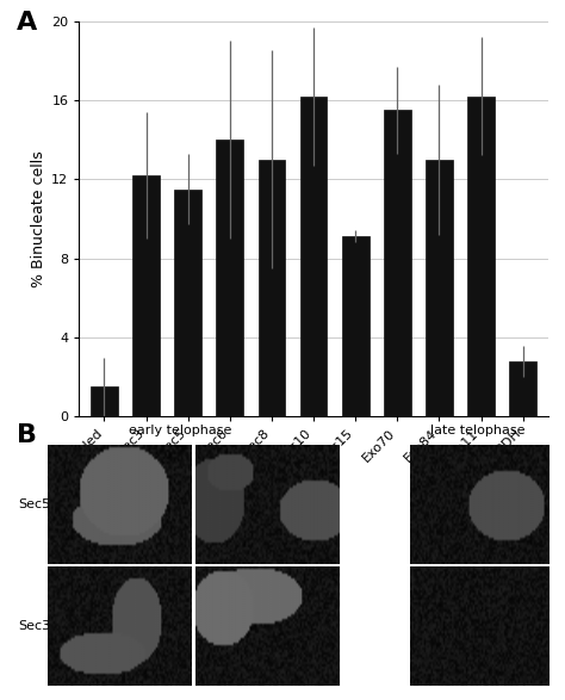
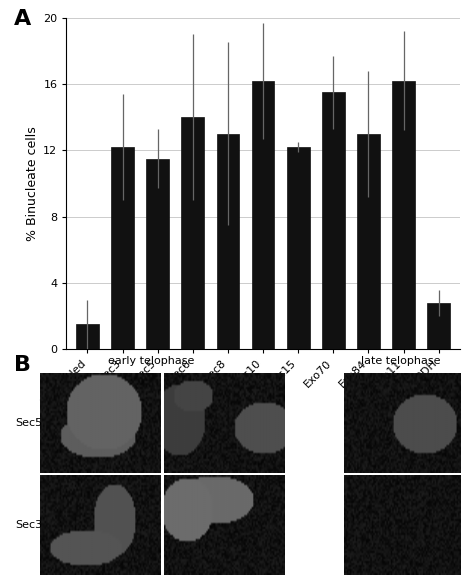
Sec15: 9.1 -> 12.2
